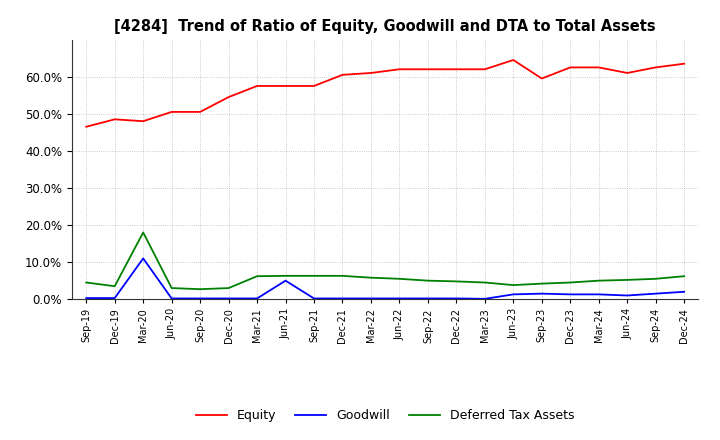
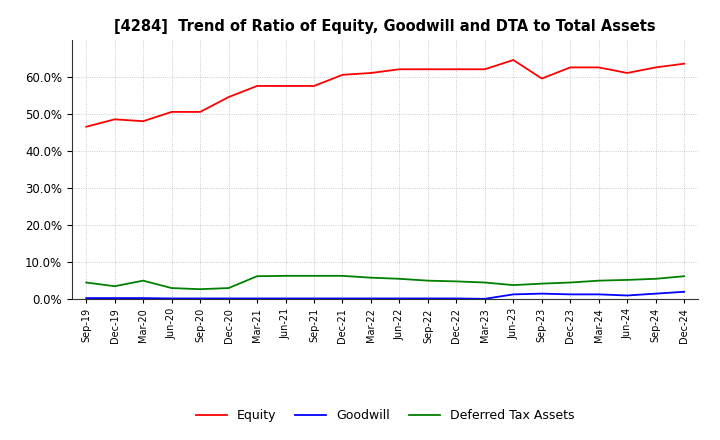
Goodwill/Mar-20: 11.0% -> 0.3%
Deferred Tax Assets/Mar-20: 18.0% -> 5.0%
Goodwill/Jun-21: 5.0% -> 0.2%
